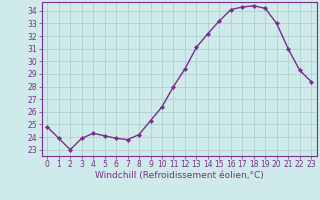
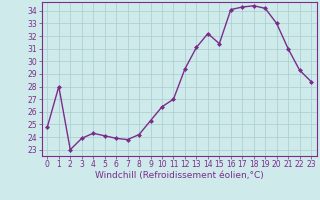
1: 23.9 -> 28.0
11: 28.0 -> 27.0
15: 33.2 -> 31.4
